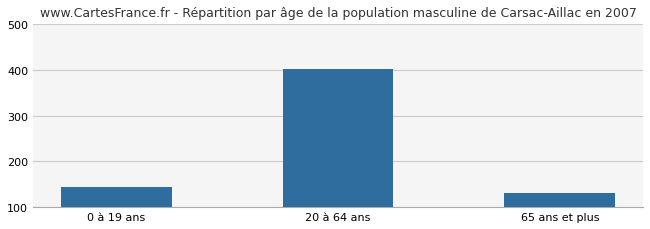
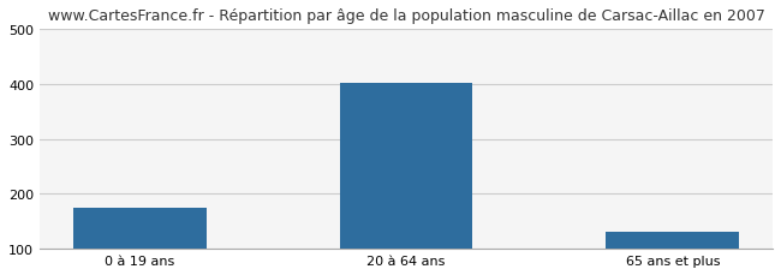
0 à 19 ans: 145 -> 175
